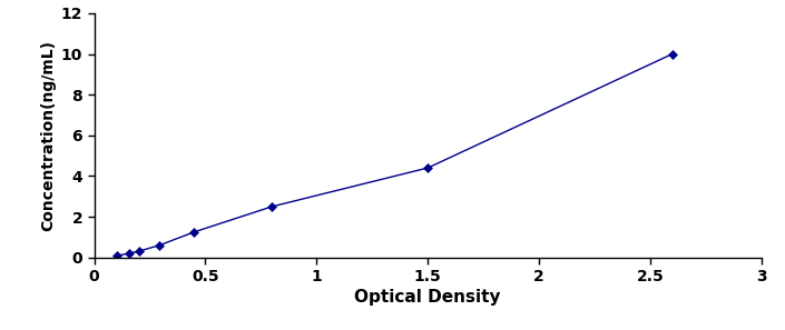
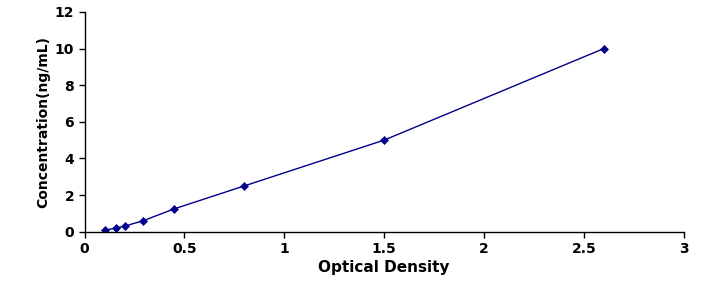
1.5: 4.4 -> 5.0
